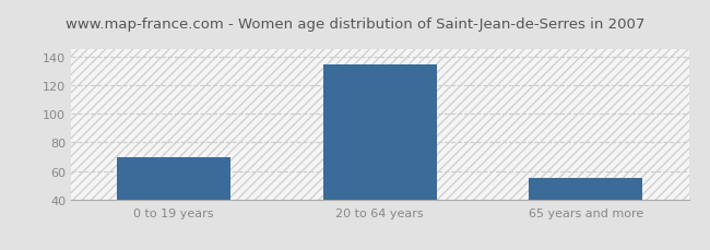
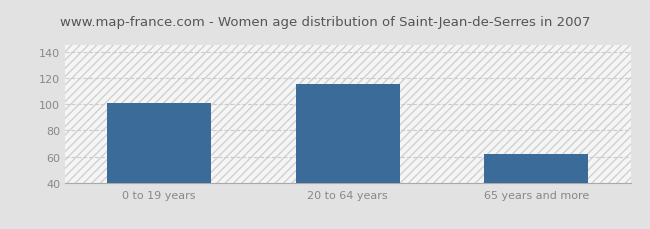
0 to 19 years: 70 -> 101
20 to 64 years: 134 -> 115
65 years and more: 55 -> 62
